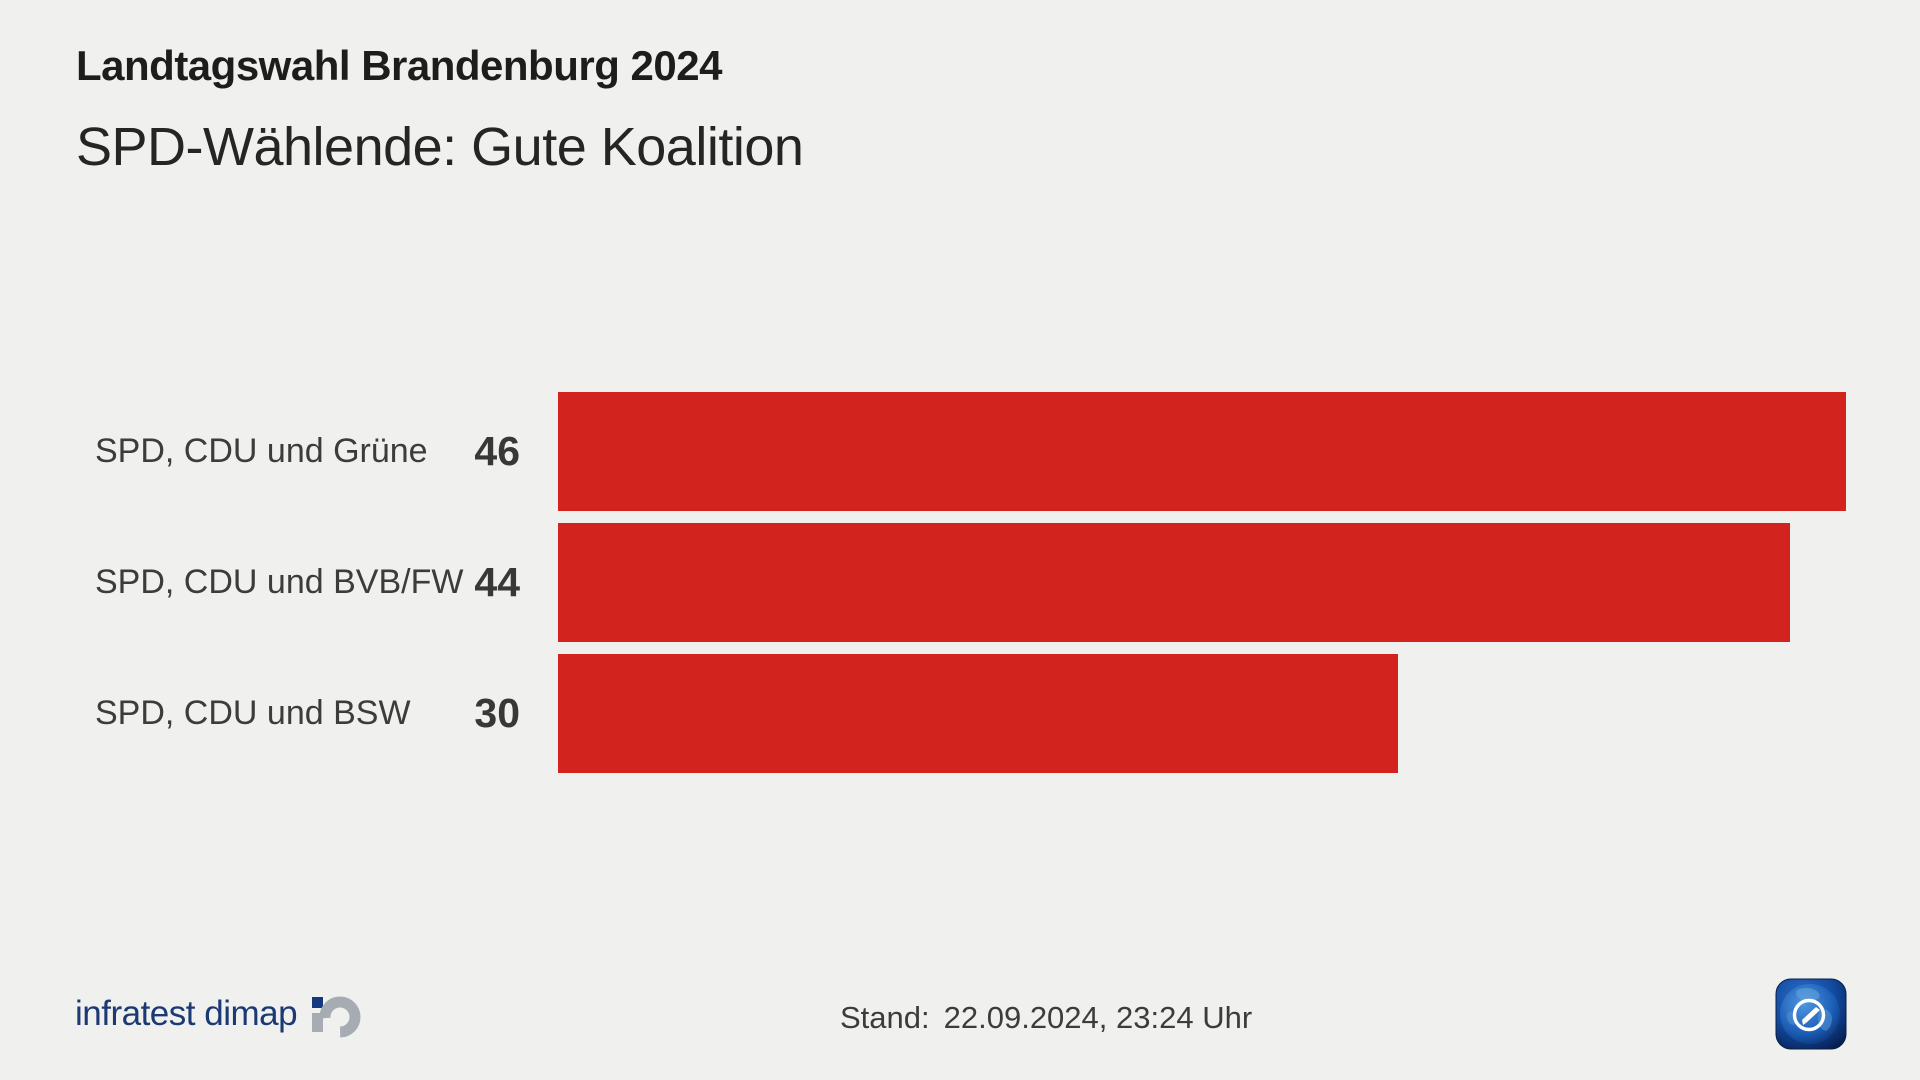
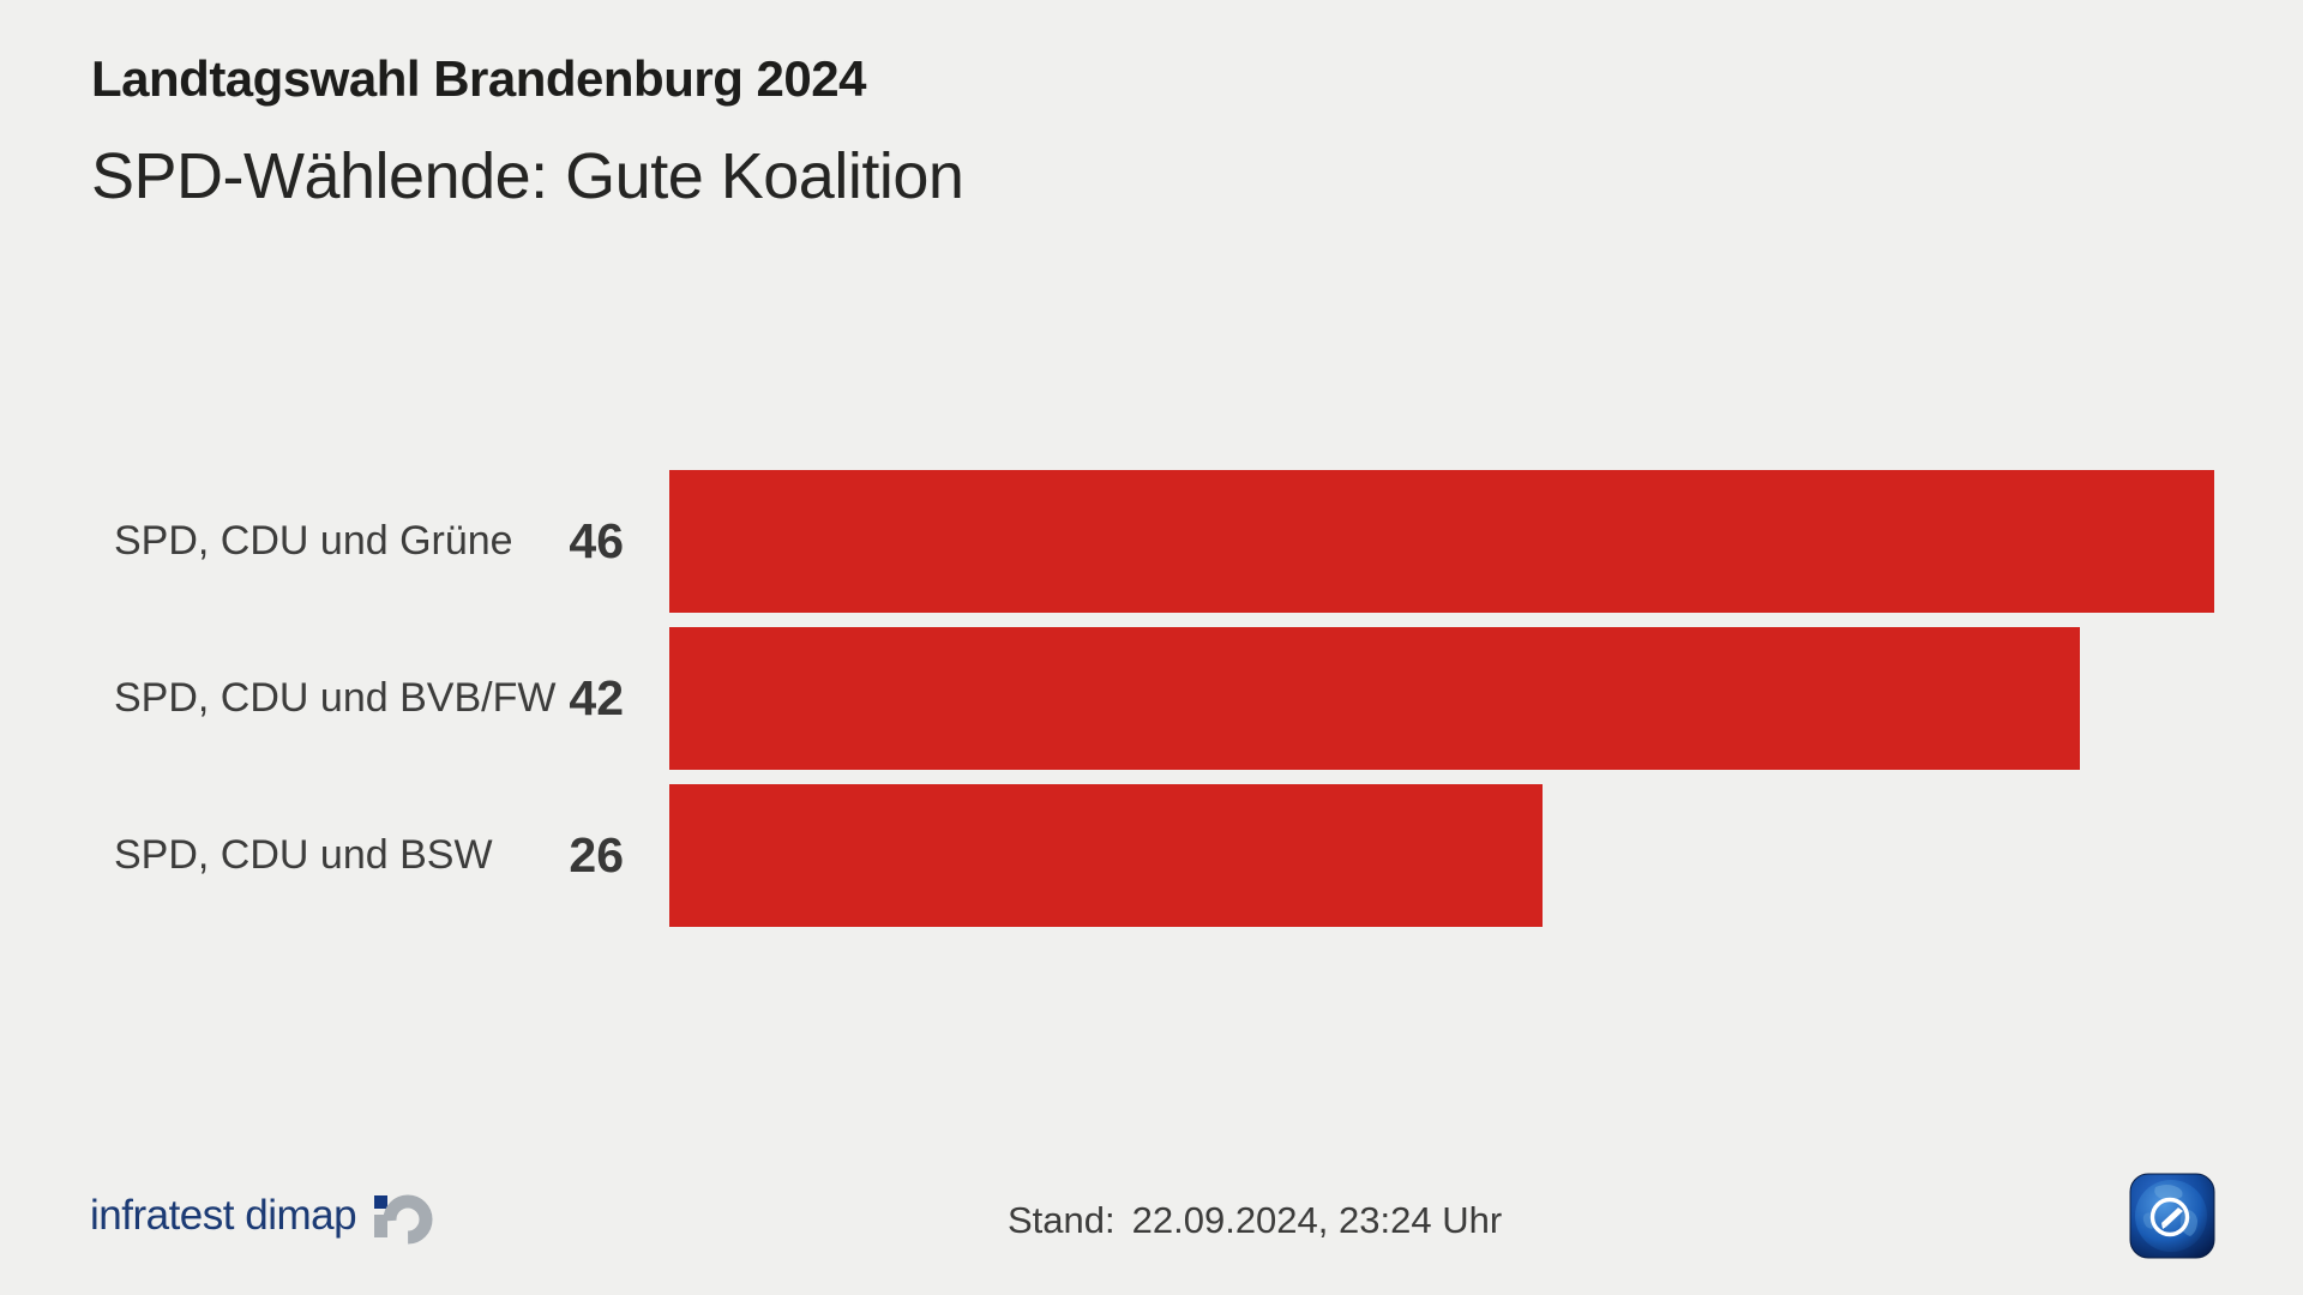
SPD, CDU und BVB/FW: 44 -> 42
SPD, CDU und BSW: 30 -> 26
